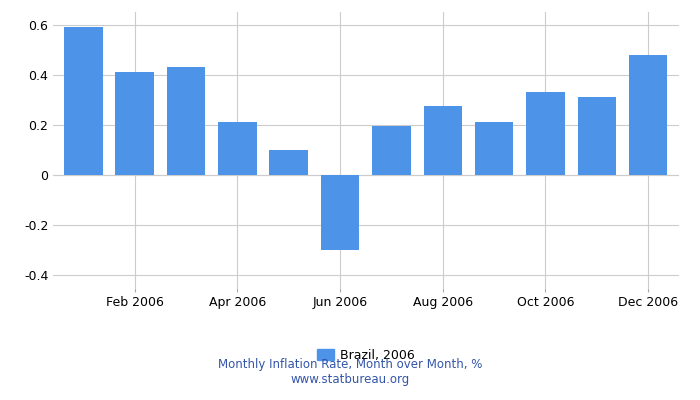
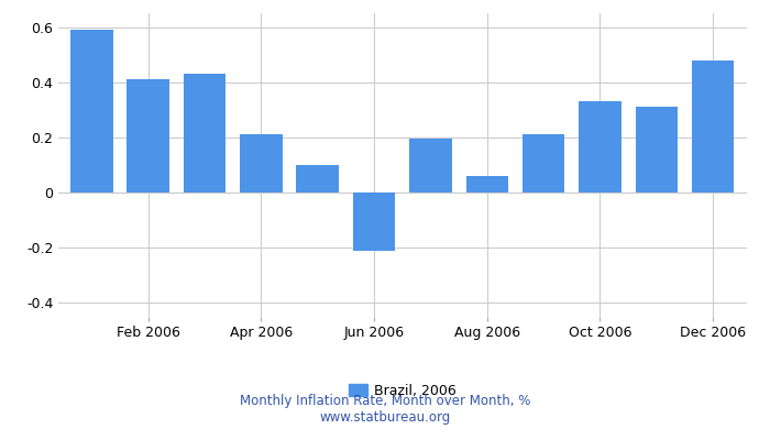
Jun 2006: -0.300 -> -0.210
Aug 2006: 0.275 -> 0.060
